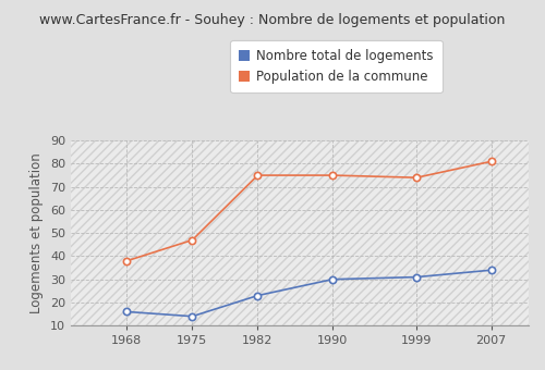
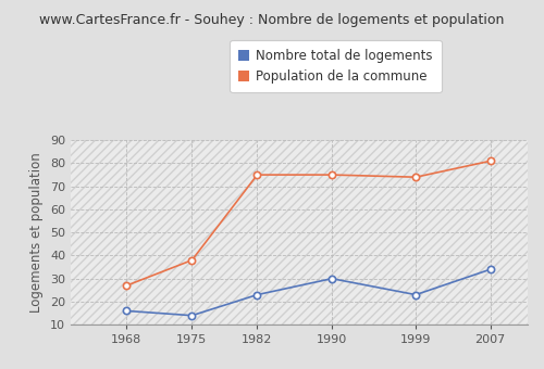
Population de la commune/1968: 38 -> 27
Population de la commune/1975: 47 -> 38
Nombre total de logements/1999: 31 -> 23
